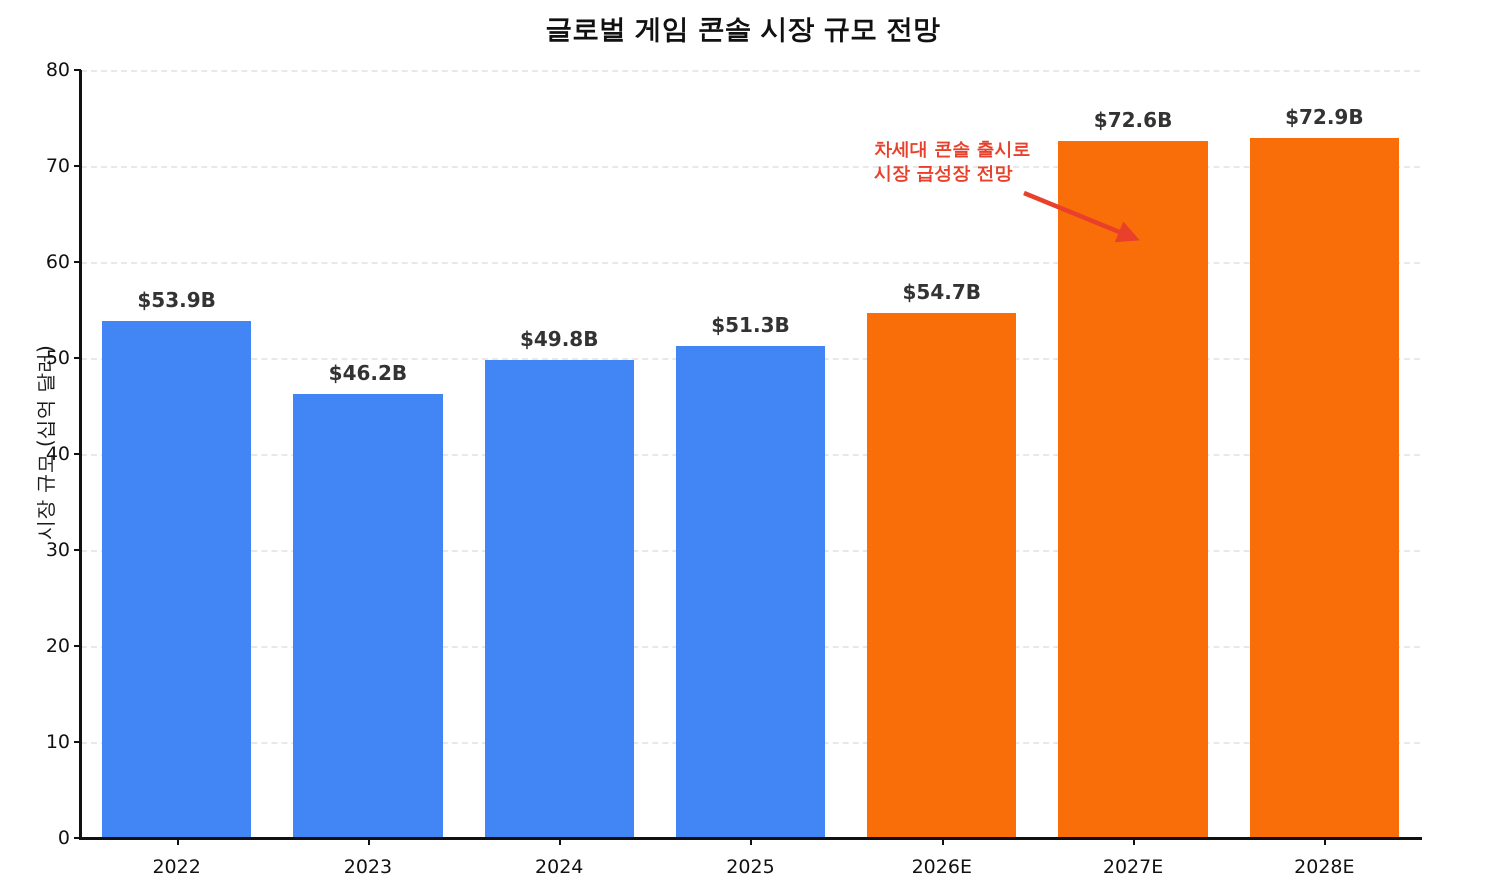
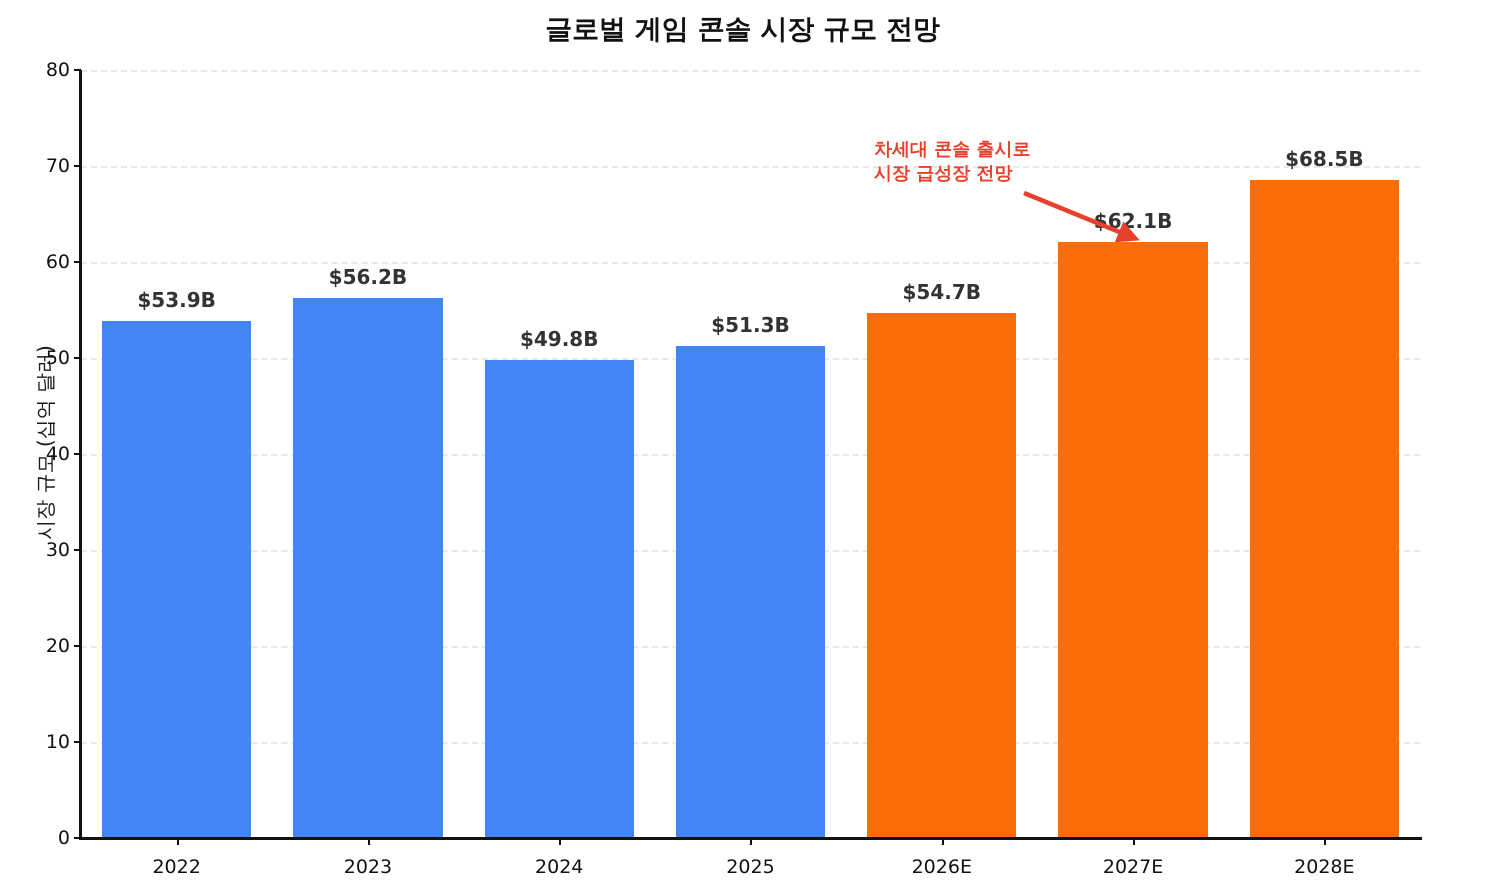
2023: $46.2B -> $56.2B
2027E: $72.6B -> $62.1B
2028E: $72.9B -> $68.5B
